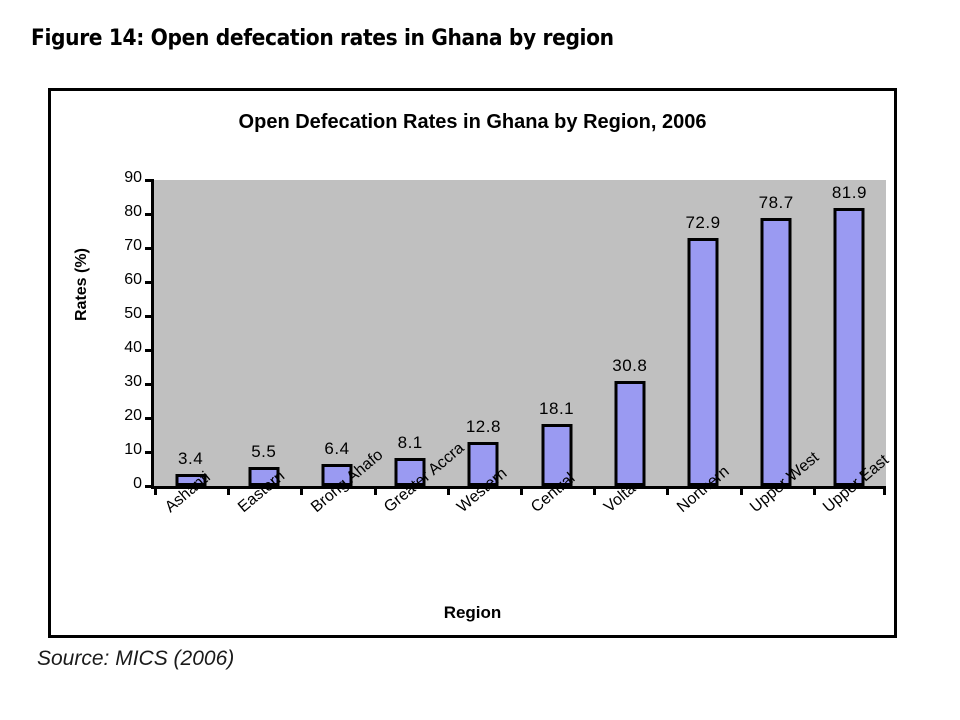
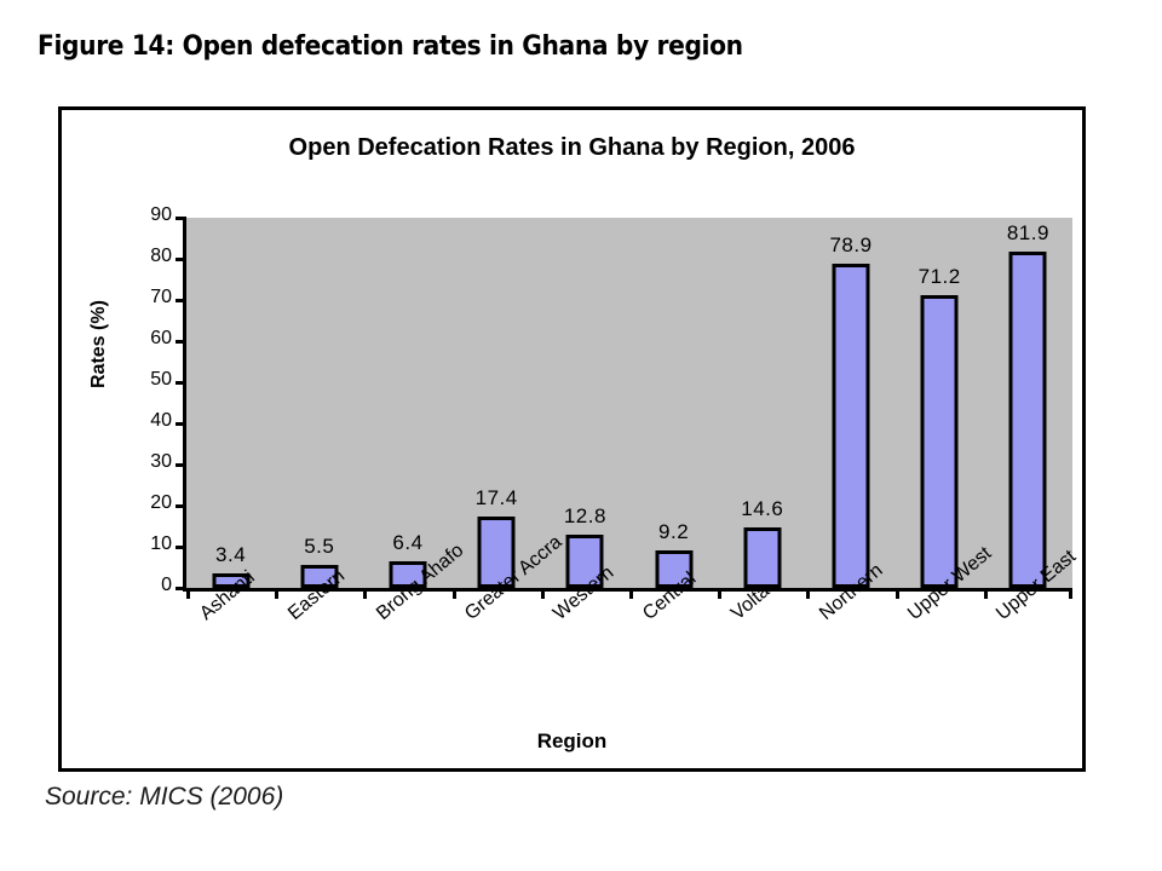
Greater Accra: 8.1 -> 17.4
Central: 18.1 -> 9.2
Volta: 30.8 -> 14.6
Northern: 72.9 -> 78.9
Upper West: 78.7 -> 71.2
